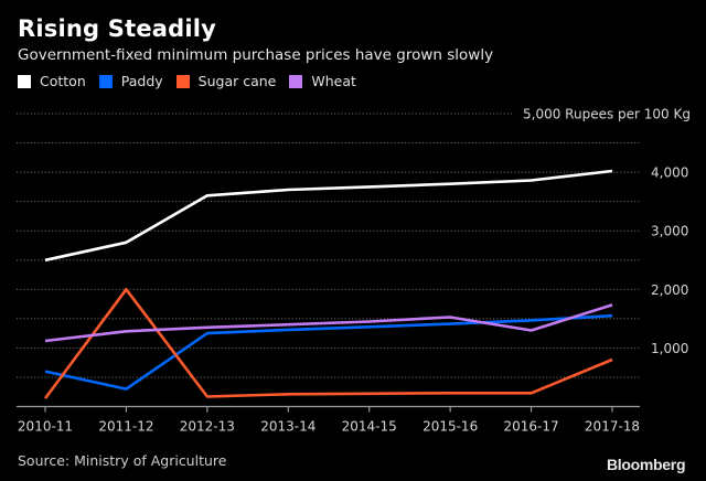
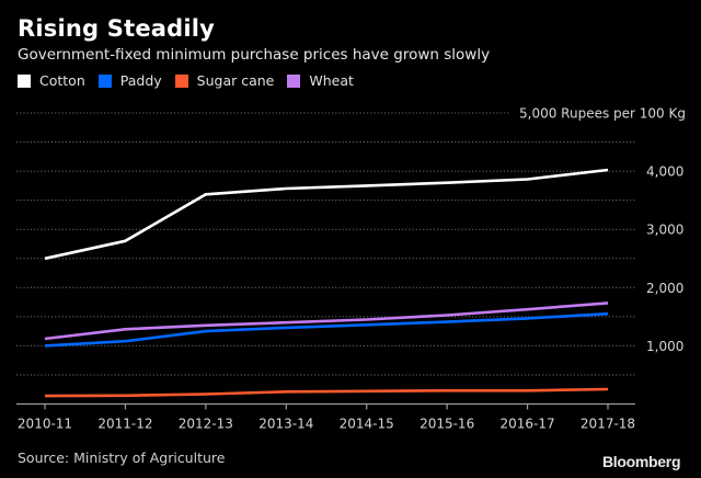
Paddy/2010-11: 600 -> 1000
Paddy/2011-12: 300 -> 1100
Sugar cane/2011-12: 2000 -> 100
Wheat/2016-17: 1300 -> 1600
Sugar cane/2017-18: 800 -> 300
